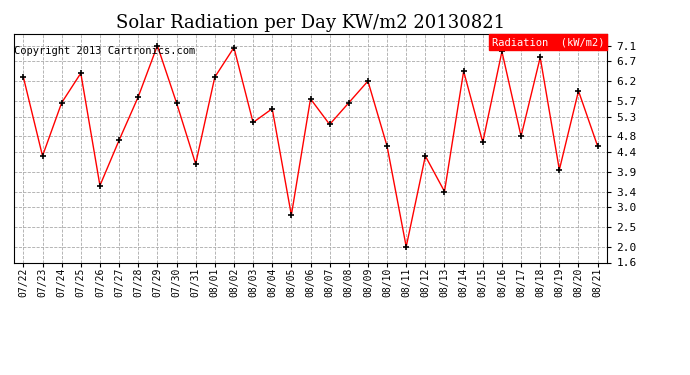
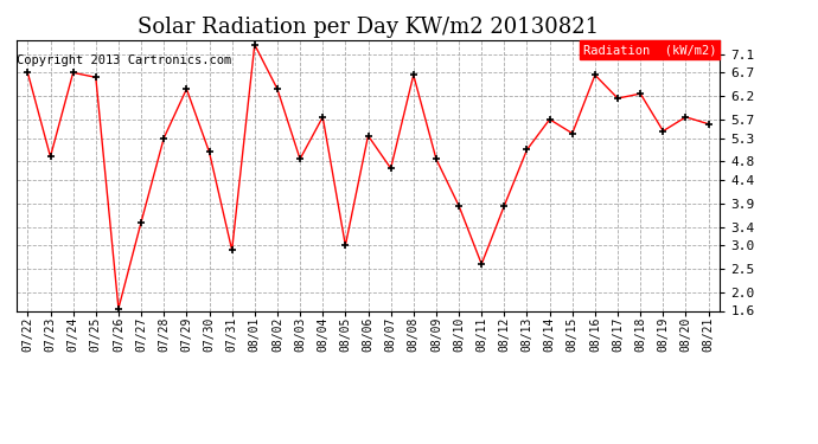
07/22: 6.30 -> 6.70
07/23: 4.30 -> 4.90
07/24: 5.65 -> 6.70
07/25: 6.40 -> 6.60
07/26: 3.55 -> 1.65
07/27: 4.70 -> 3.50
07/28: 5.80 -> 5.30
07/29: 7.10 -> 6.35
07/30: 5.65 -> 5.00
07/31: 4.10 -> 2.90
08/01: 6.30 -> 7.30
08/02: 7.05 -> 6.35
08/03: 5.15 -> 4.85
08/04: 5.50 -> 5.75
08/05: 2.80 -> 3.00
08/06: 5.75 -> 5.35
08/07: 5.10 -> 4.65
08/08: 5.65 -> 6.65
08/09: 6.20 -> 4.85
08/10: 4.55 -> 3.85
08/11: 2.00 -> 2.60
08/12: 4.30 -> 3.85
08/13: 3.40 -> 5.05
08/14: 6.45 -> 5.70
08/15: 4.65 -> 5.40
08/16: 6.95 -> 6.65
08/17: 4.80 -> 6.15
08/18: 6.80 -> 6.25
08/19: 3.95 -> 5.45
08/20: 5.95 -> 5.75
08/21: 4.55 -> 5.60
